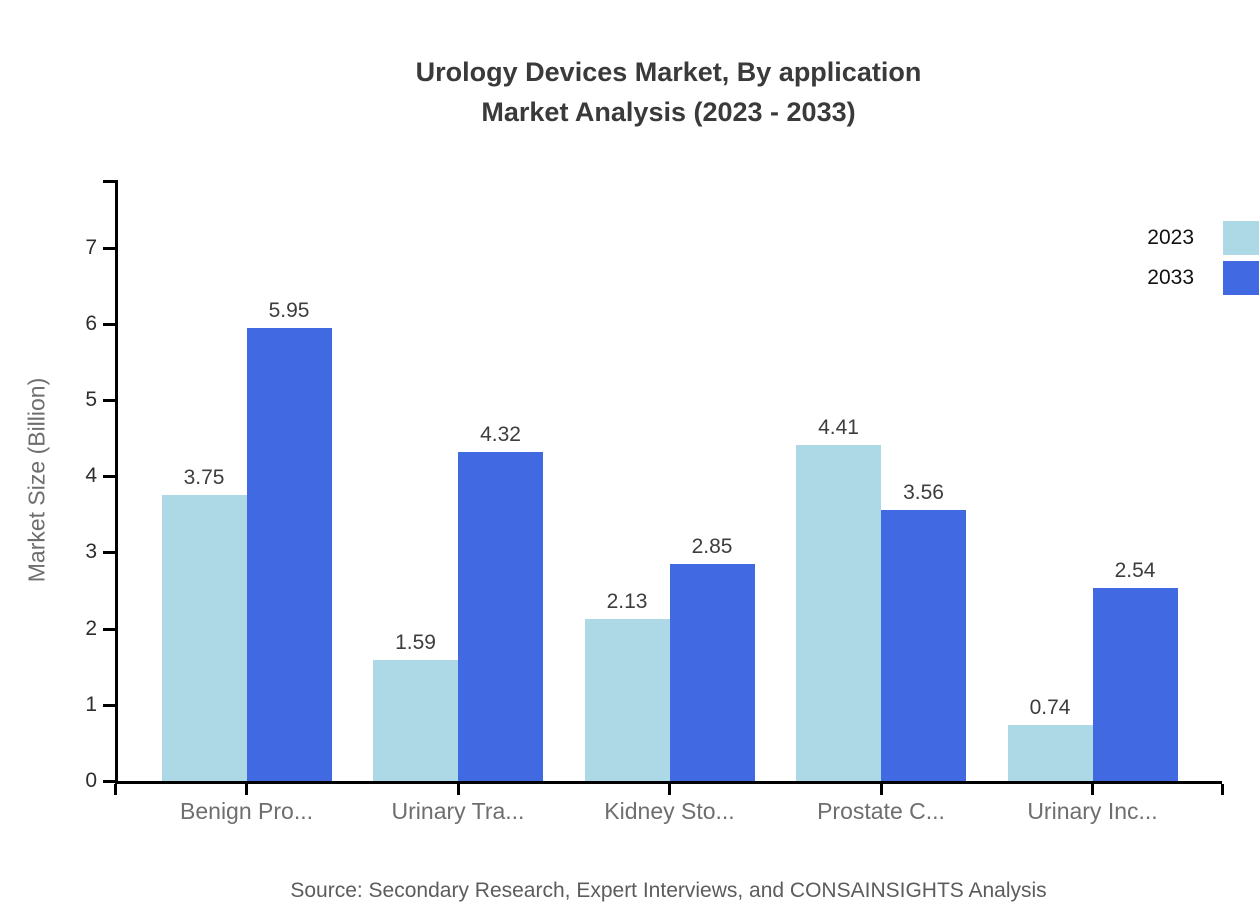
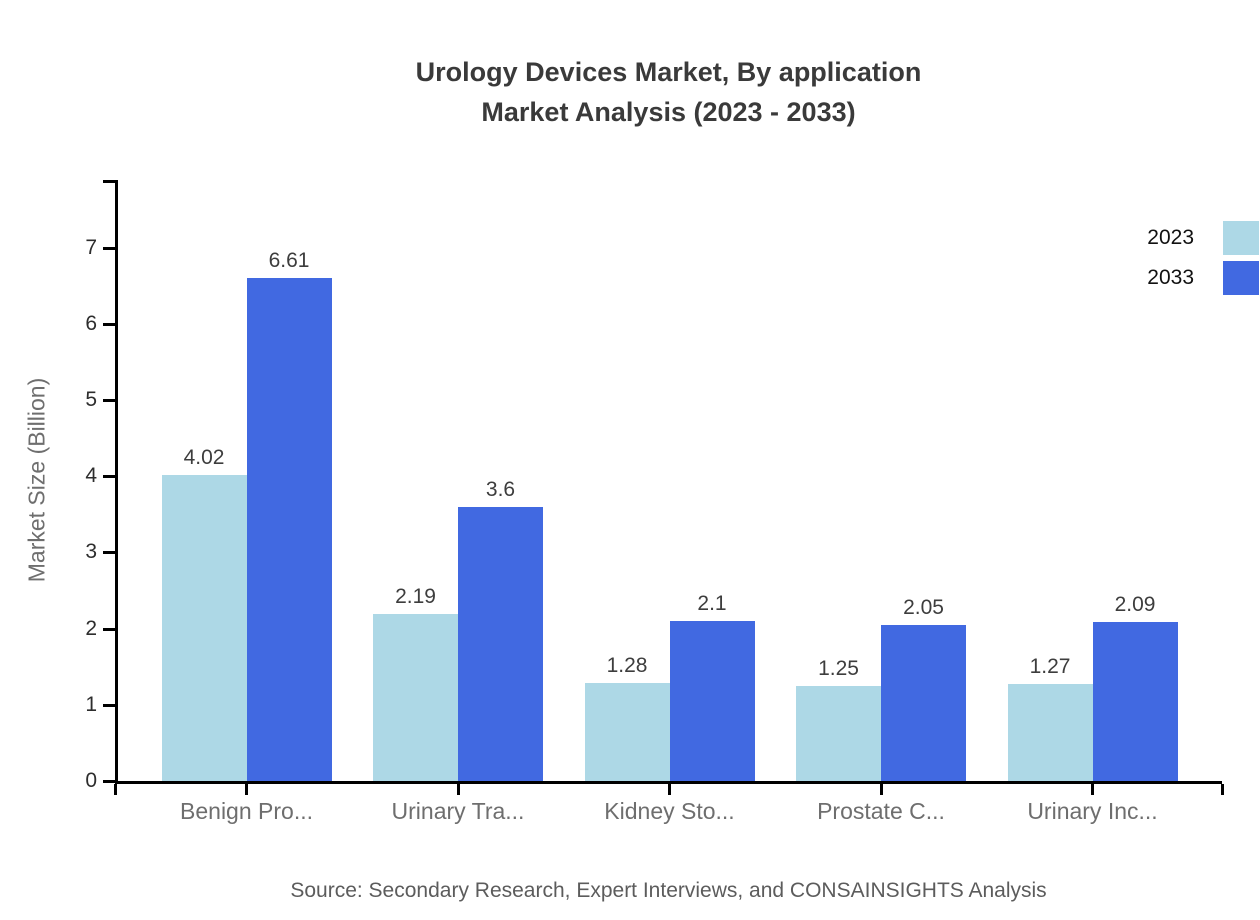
2023/Benign Pro...: 3.75 -> 4.02
2033/Benign Pro...: 5.95 -> 6.61
2023/Urinary Tra...: 1.59 -> 2.19
2033/Urinary Tra...: 4.32 -> 3.6
2023/Kidney Sto...: 2.13 -> 1.28
2033/Kidney Sto...: 2.85 -> 2.1
2023/Prostate C...: 4.41 -> 1.25
2033/Prostate C...: 3.56 -> 2.05
2023/Urinary Inc...: 0.74 -> 1.27
2033/Urinary Inc...: 2.54 -> 2.09
